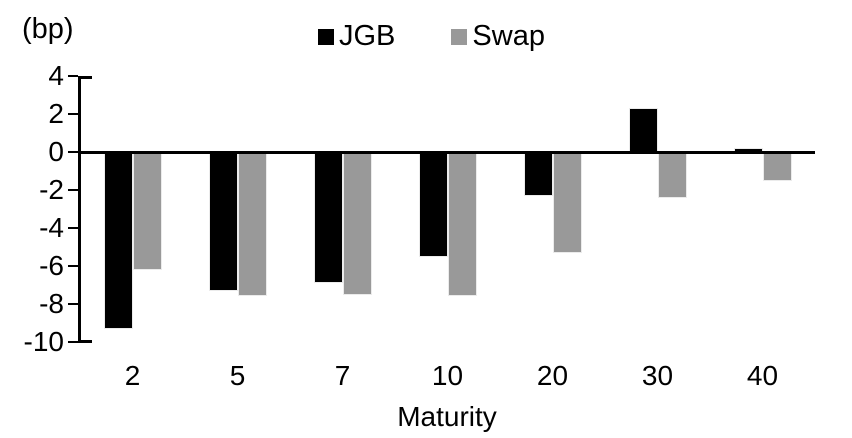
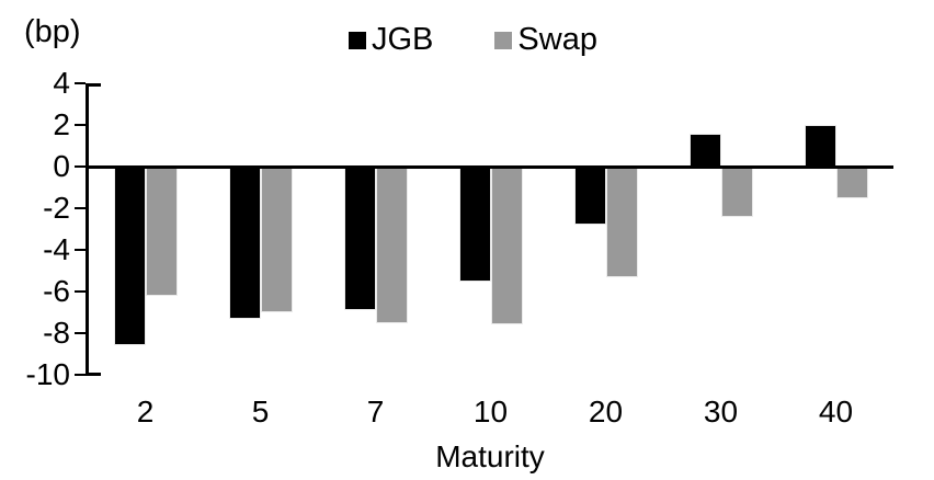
JGB/2: -9.3 -> -8.6
Swap/5: -7.6 -> -7.0
JGB/20: -2.3 -> -2.8
JGB/30: 2.3 -> 1.6
JGB/40: 0.2 -> 2.0
